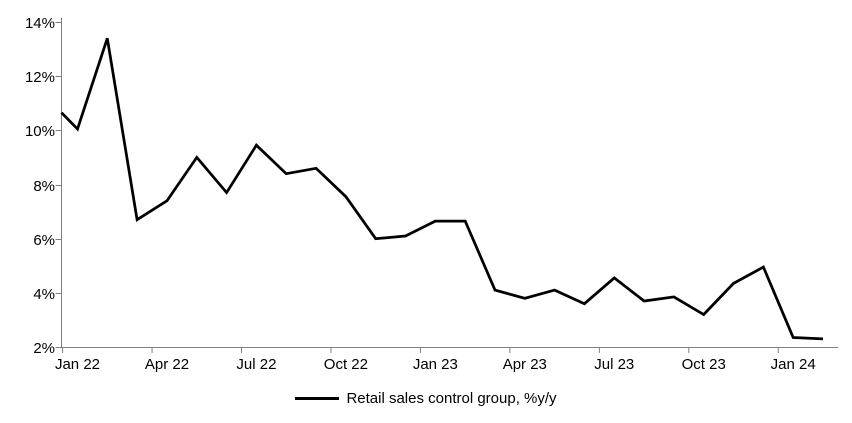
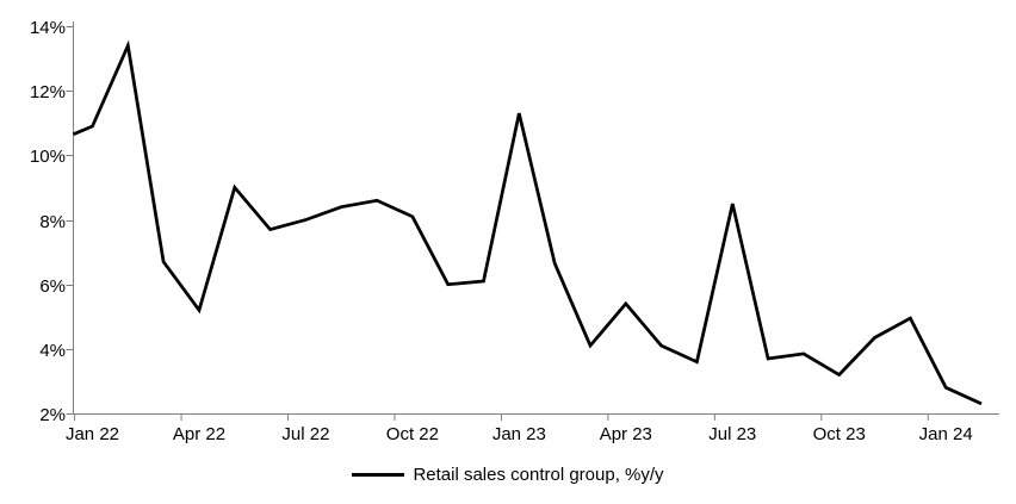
Jan 22: 10.1% -> 10.9%
Apr 22: 7.4% -> 5.2%
Jul 22: 9.4% -> 8.0%
Oct 22: 7.5% -> 8.1%
Jan 23: 6.7% -> 11.3%
Apr 23: 3.8% -> 5.4%
Jul 23: 4.5% -> 8.5%
Jan 24: 2.4% -> 2.8%
